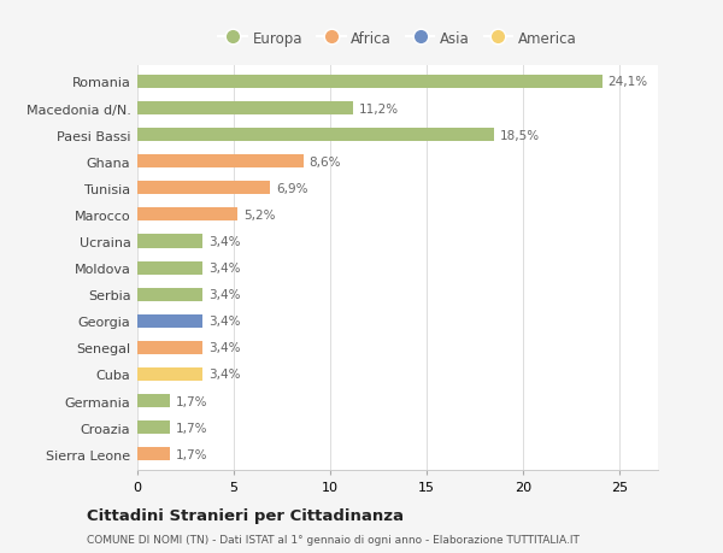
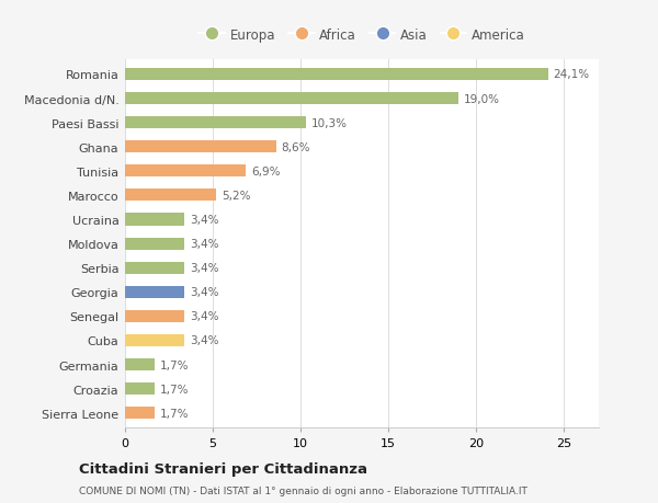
Macedonia d/N.: 11,2% -> 19,0%
Paesi Bassi: 18,5% -> 10,3%
